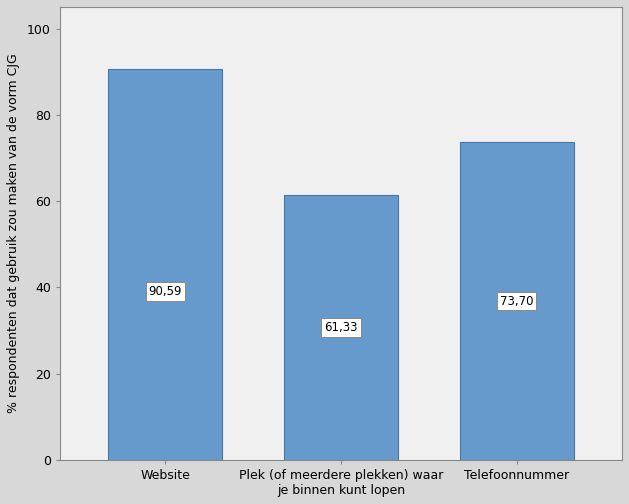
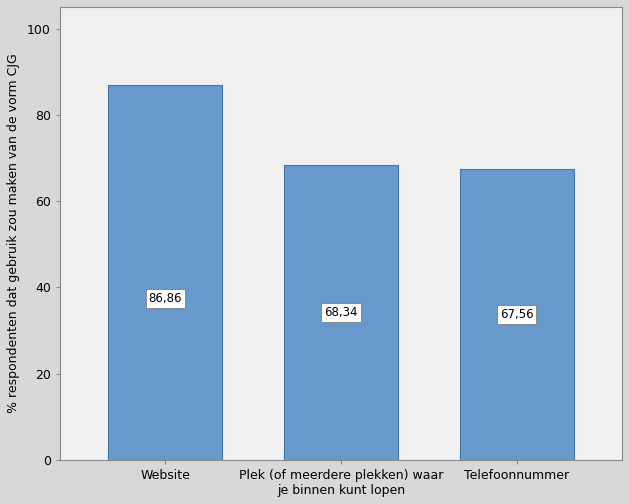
Website: 90,59 -> 86,86
Plek (of meerdere plekken) waar je binnen kunt lopen: 61,33 -> 68,34
Telefoonnummer: 73,70 -> 67,56
